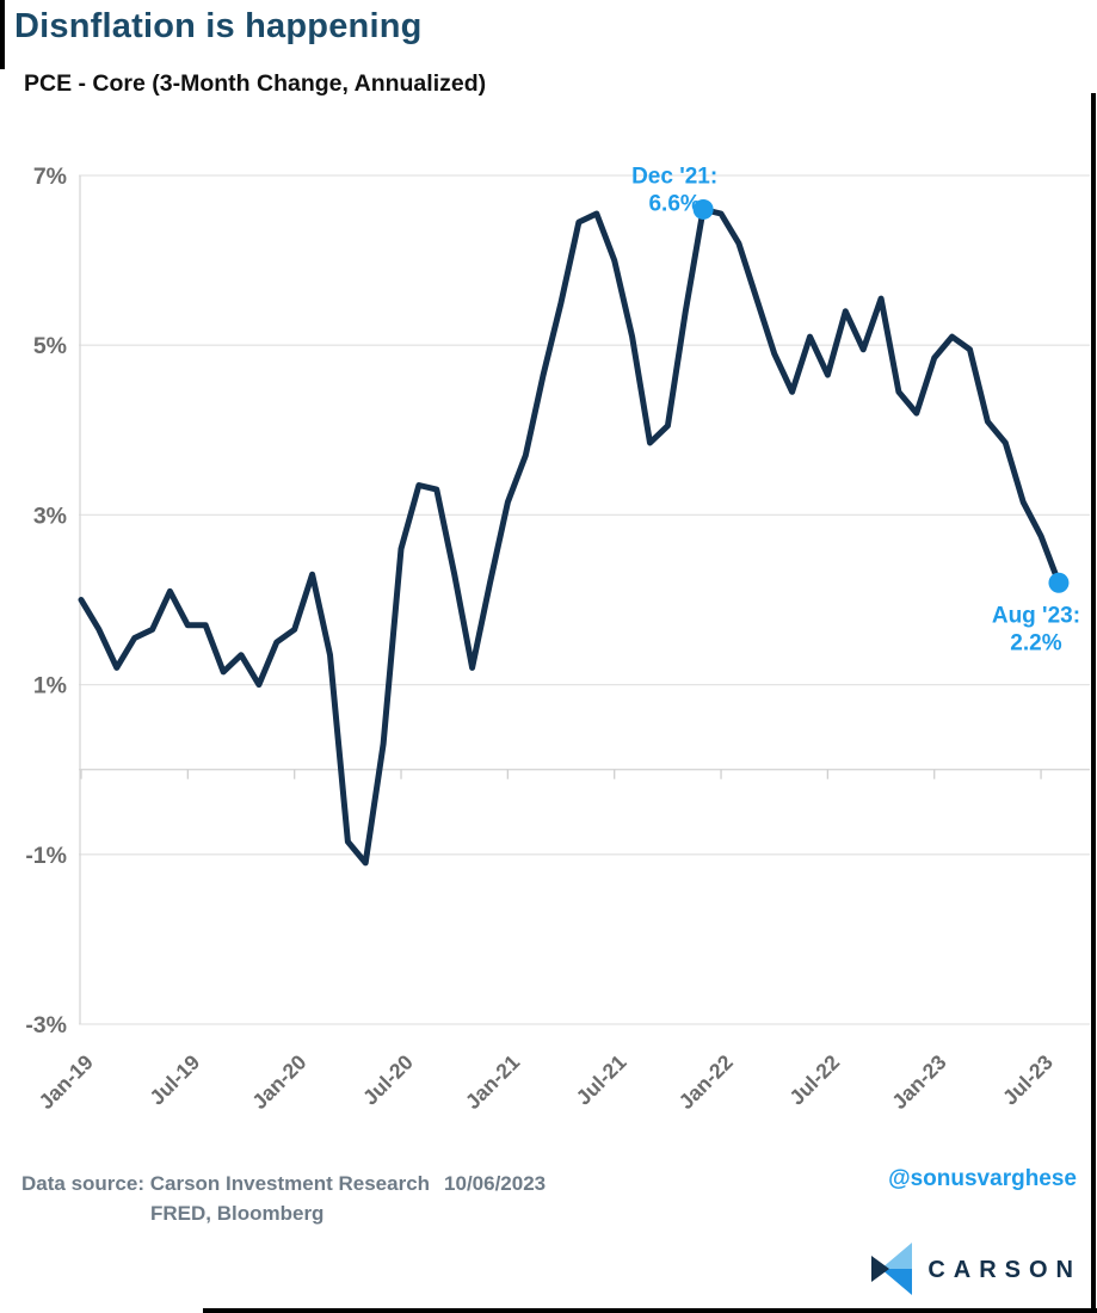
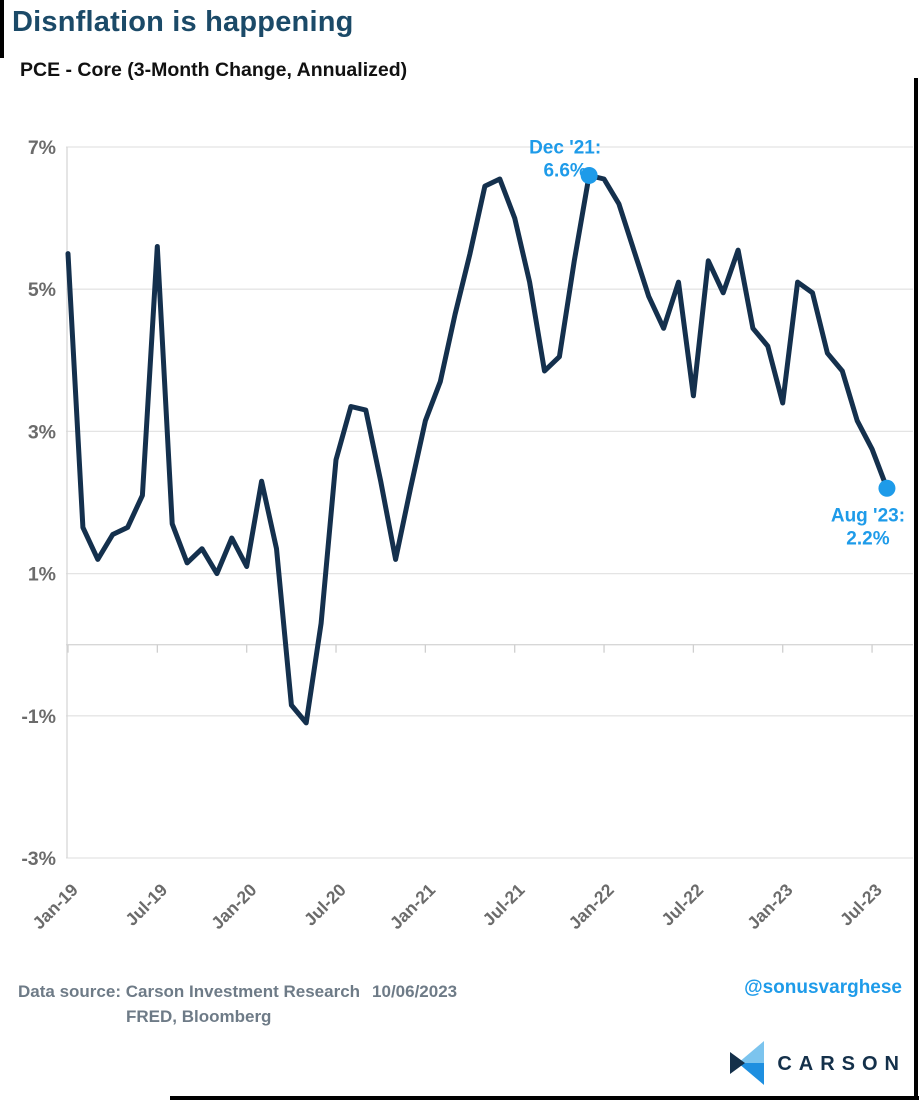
Jan-19: 2.0% -> 5.5%
Jul-19: 1.7% -> 5.6%
Jan-20: 1.6% -> 1.1%
Jul-22: 4.7% -> 3.5%
Jan-23: 4.8% -> 3.4%
